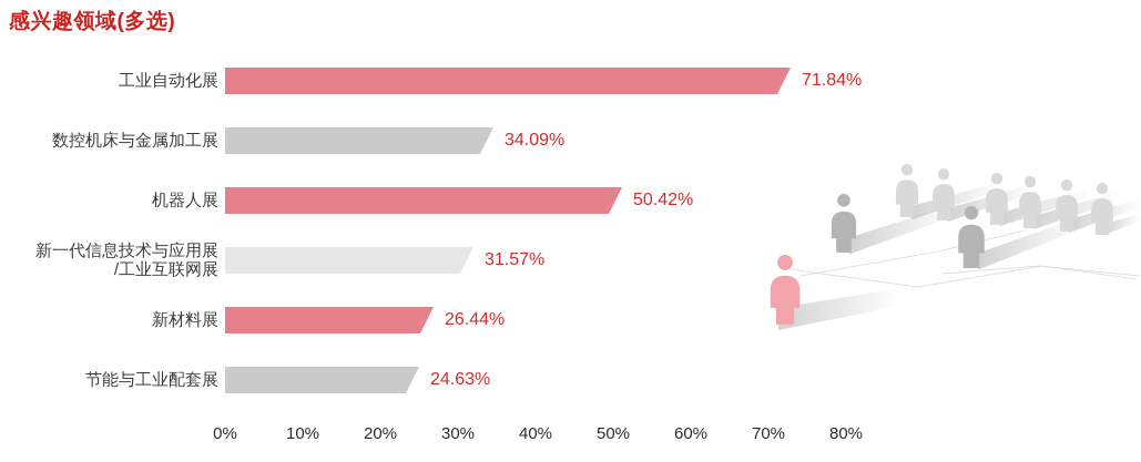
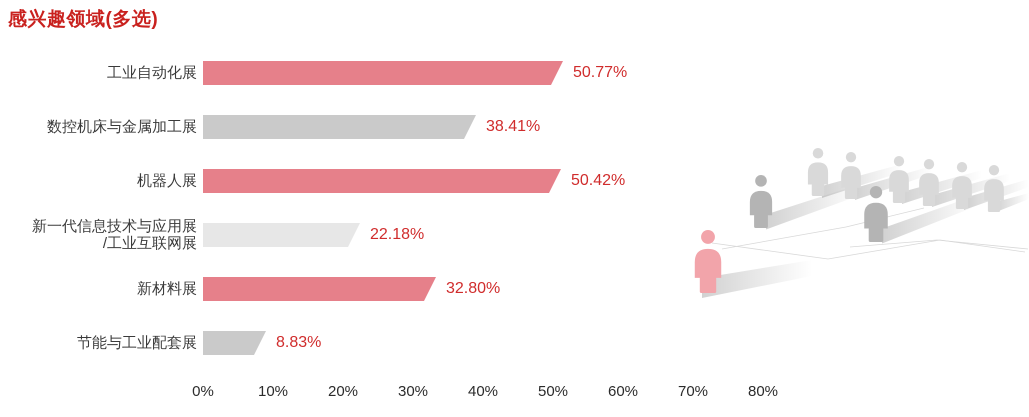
工业自动化展: 71.84% -> 50.77%
数控机床与金属加工展: 34.09% -> 38.41%
新一代信息技术与应用展/工业互联网展: 31.57% -> 22.18%
新材料展: 26.44% -> 32.80%
节能与工业配套展: 24.63% -> 8.83%
